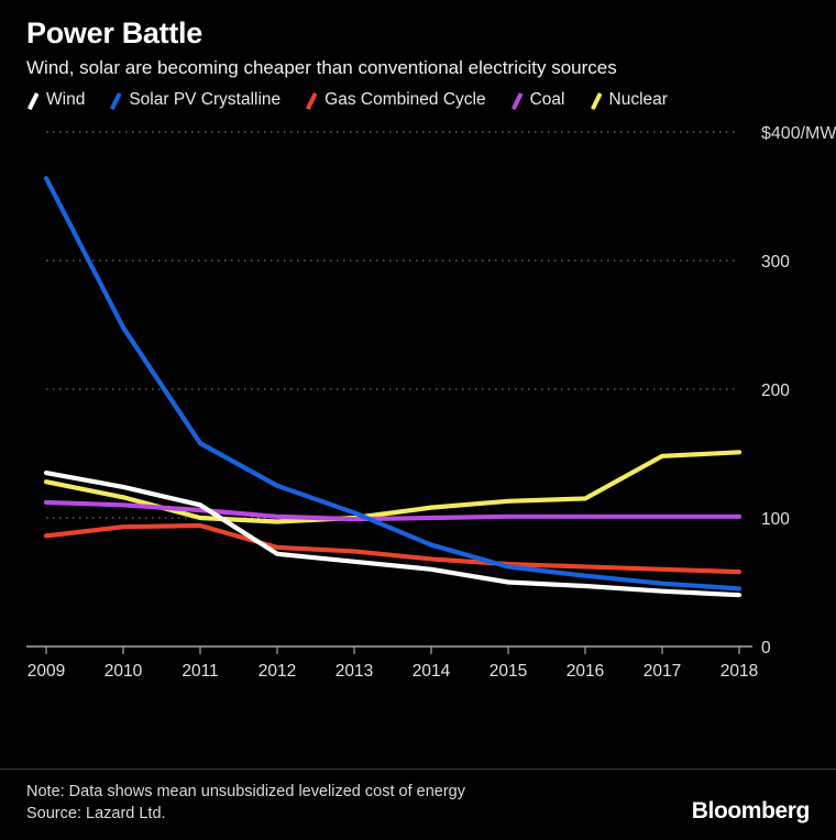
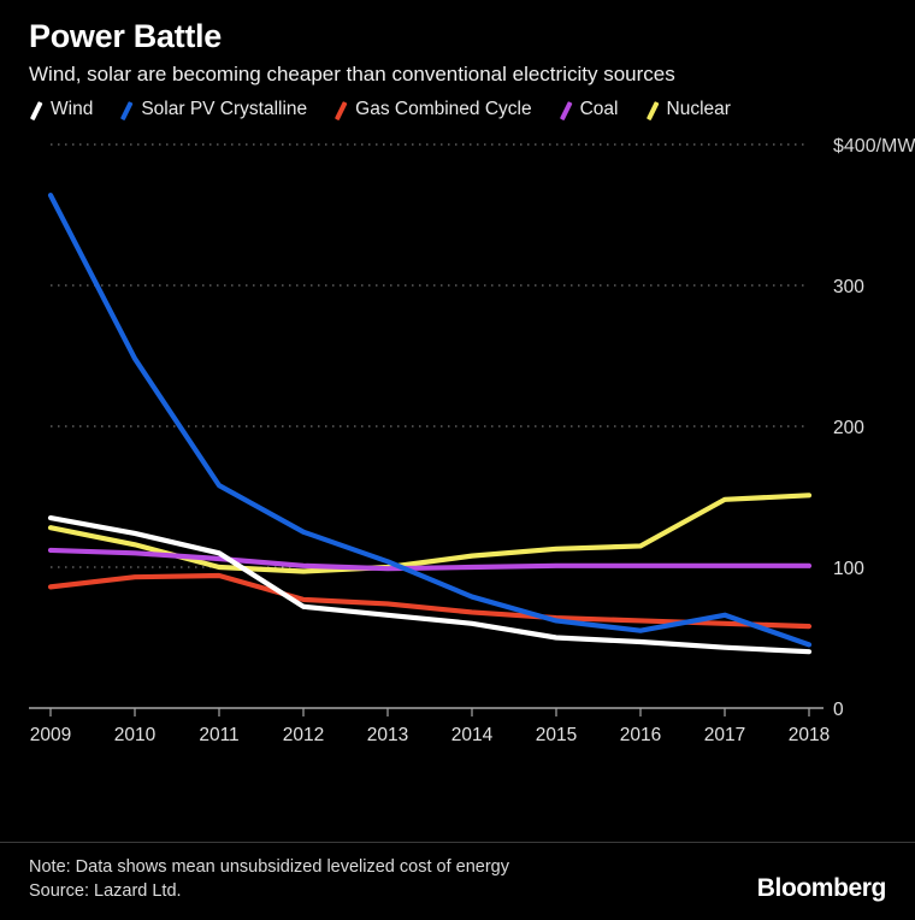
Solar PV Crystalline/2017: 49 -> 66
